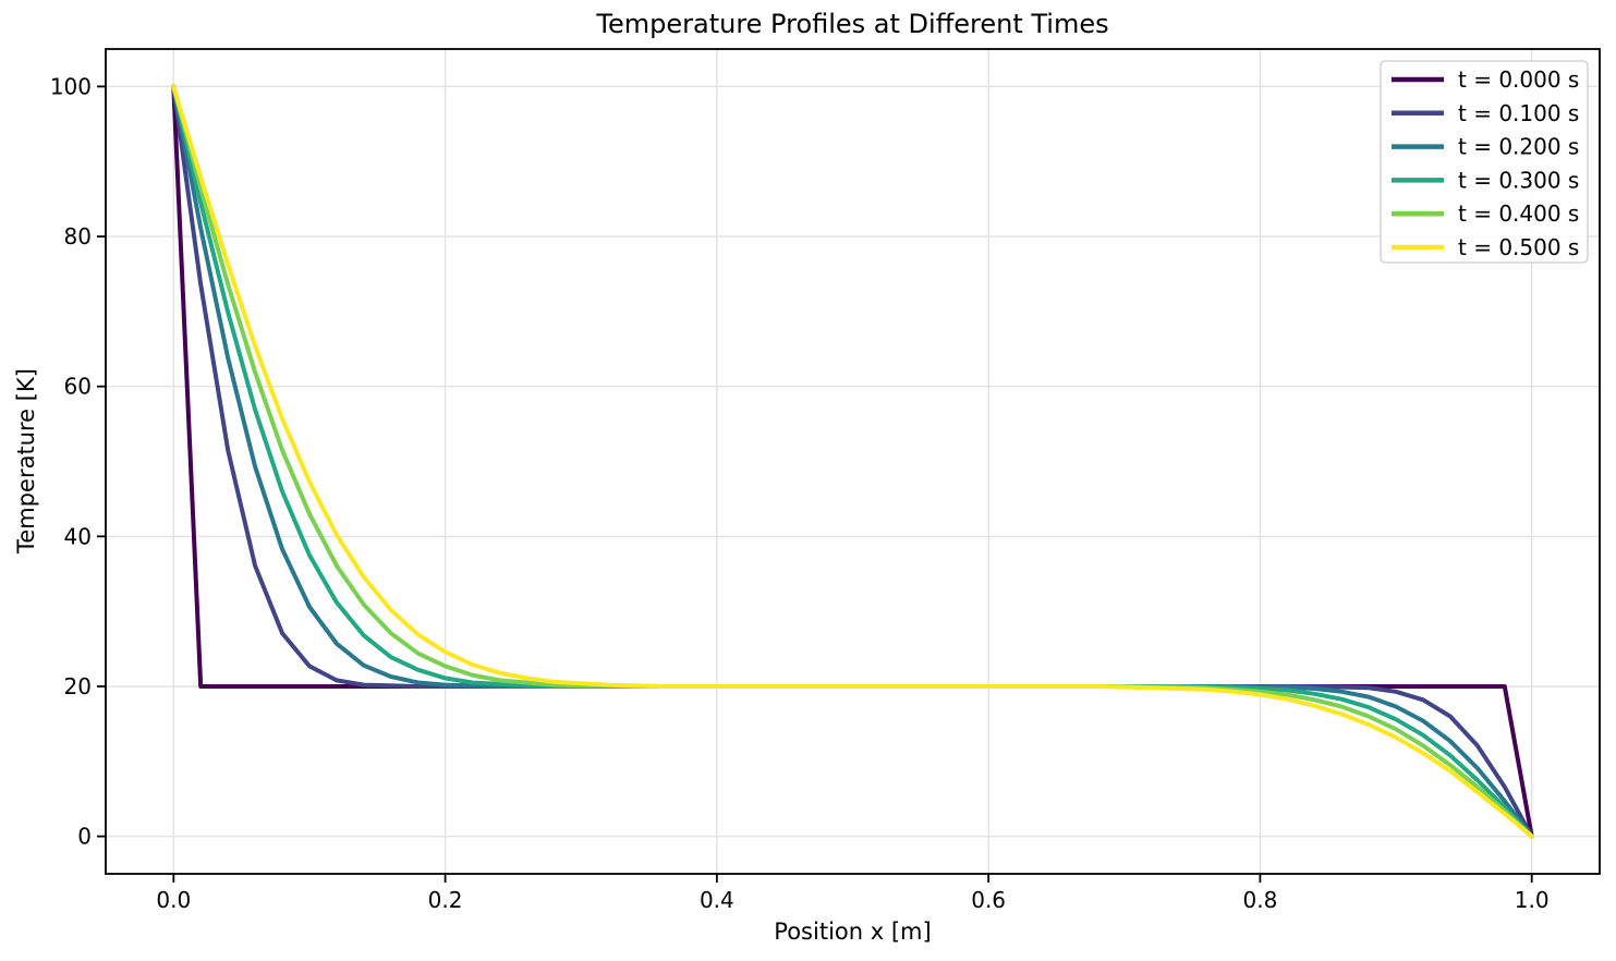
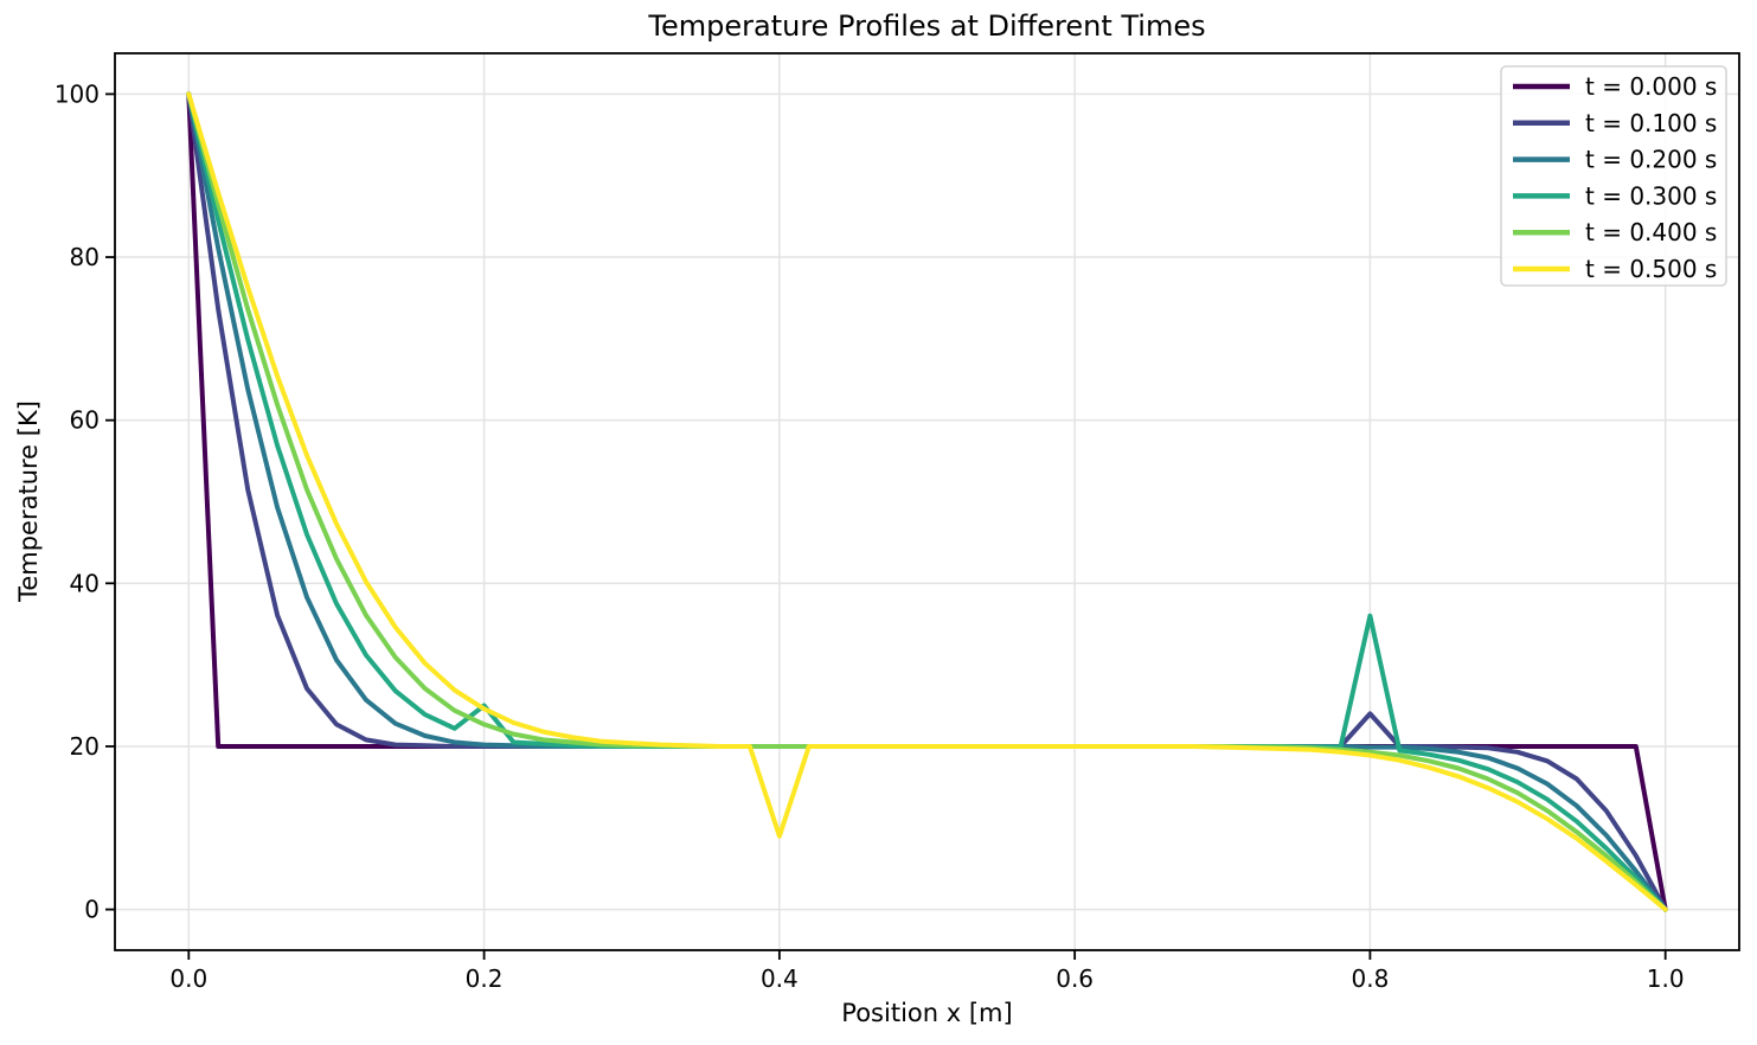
t = 0.300 s/0.2: 21 -> 25
t = 0.500 s/0.4: 20 -> 9
t = 0.100 s/0.8: 20 -> 24
t = 0.300 s/0.8: 20 -> 36
